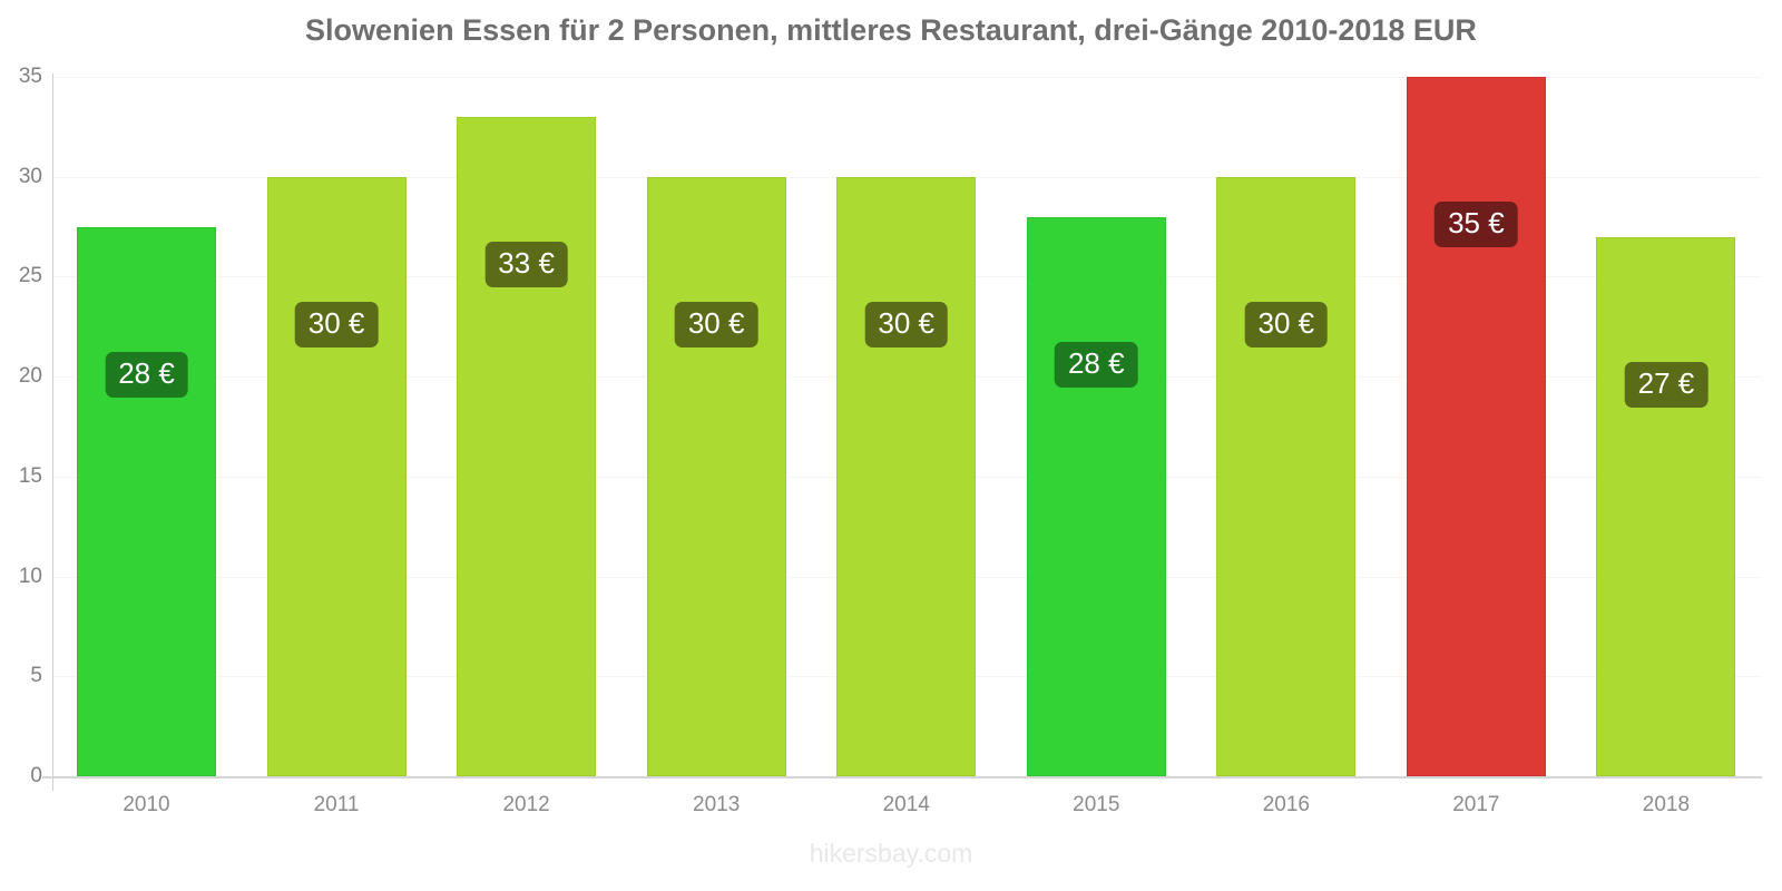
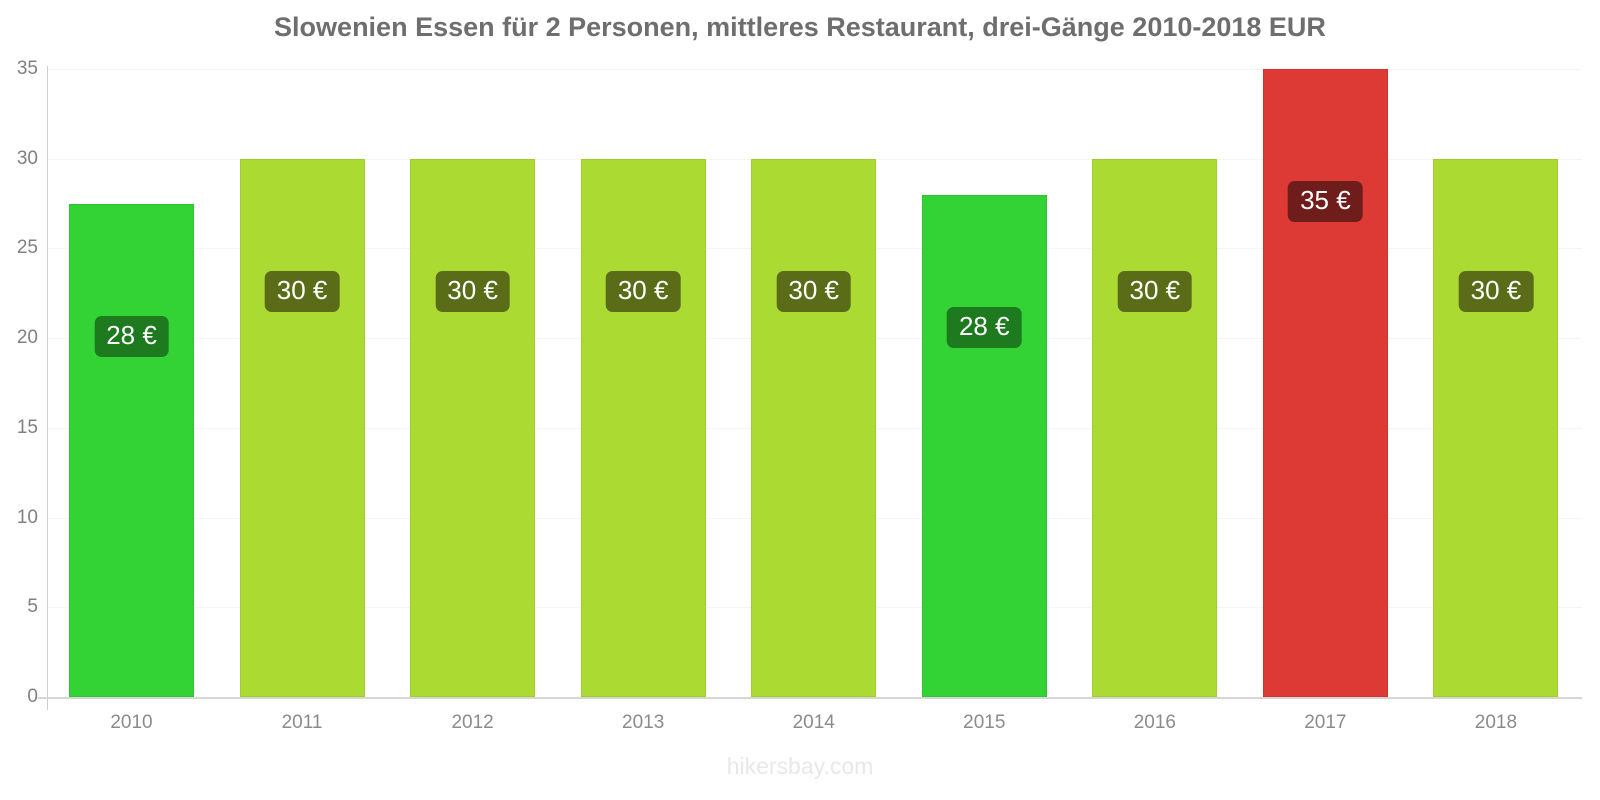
2012: 33 -> 30
2018: 27 -> 30
